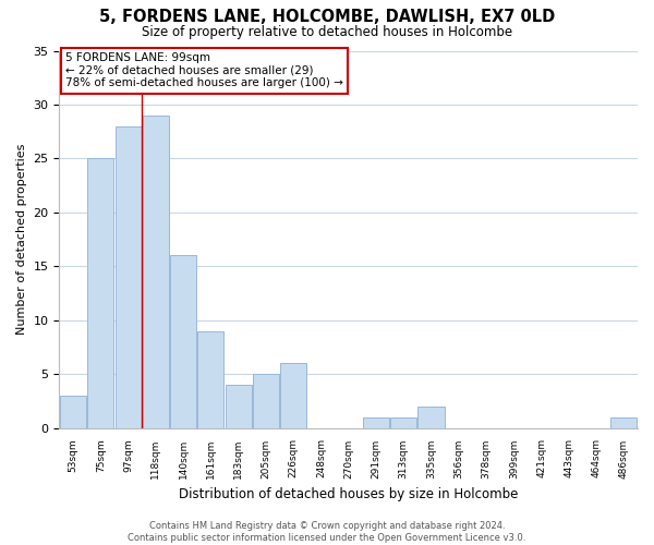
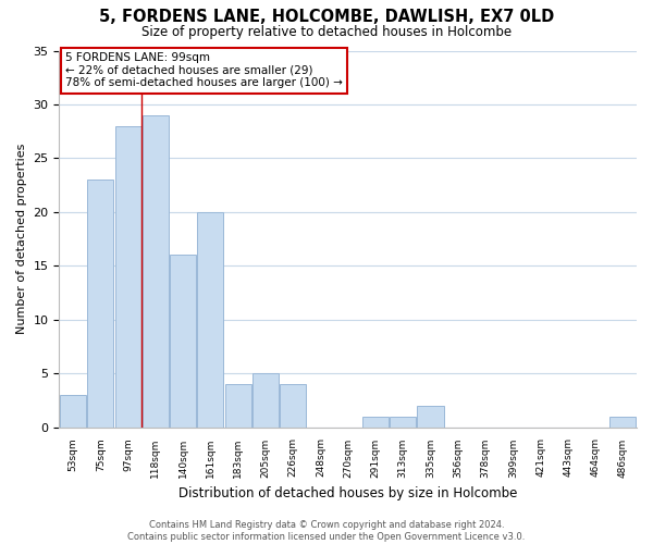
75sqm: 25 -> 23
161sqm: 9 -> 20
226sqm: 6 -> 4
